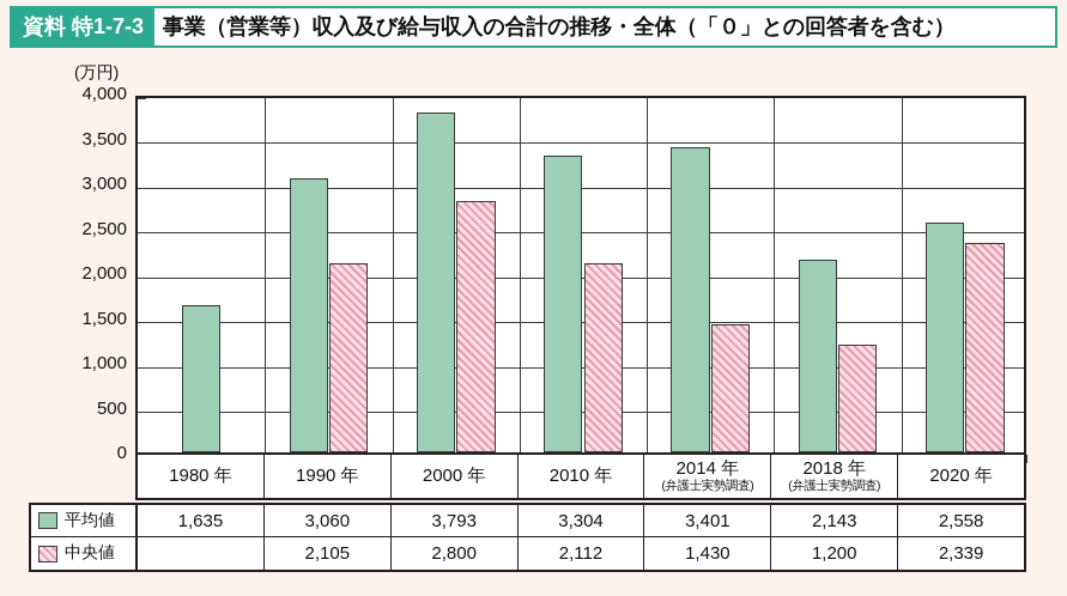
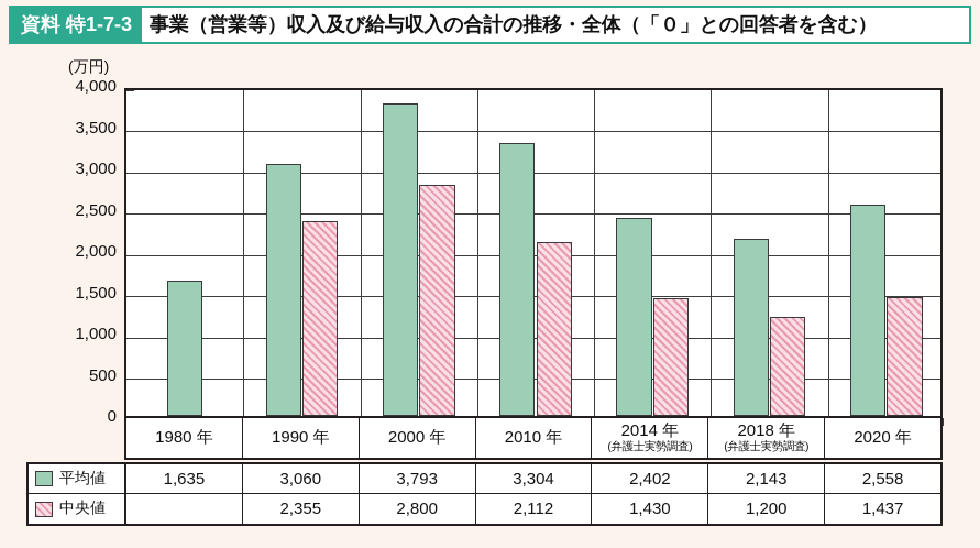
中央値/1990 年: 2,105 -> 2,355
平均値/2014 年: 3,401 -> 2,402
中央値/2020 年: 2,339 -> 1,437
